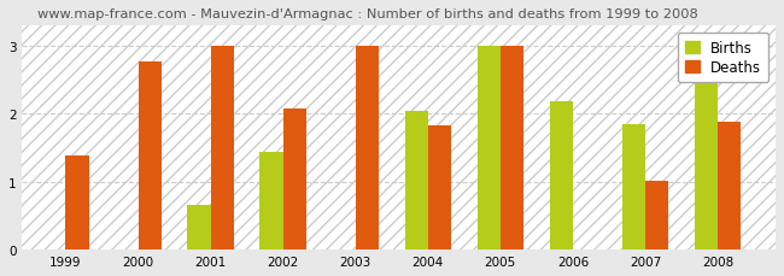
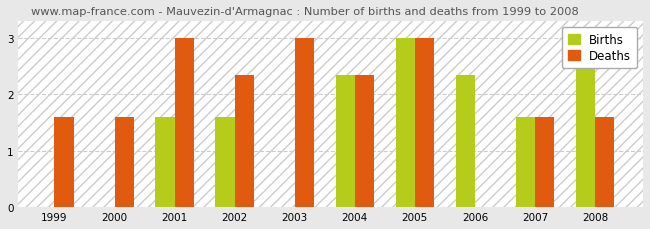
Deaths/1999: 1.38 -> 1.60
Deaths/2000: 2.76 -> 1.60
Births/2001: 0.66 -> 1.60
Births/2002: 1.44 -> 1.60
Deaths/2002: 2.08 -> 2.35
Births/2004: 2.04 -> 2.35
Deaths/2004: 1.82 -> 2.35
Births/2006: 2.18 -> 2.35
Births/2007: 1.84 -> 1.60
Deaths/2007: 1.02 -> 1.60
Deaths/2008: 1.88 -> 1.60
